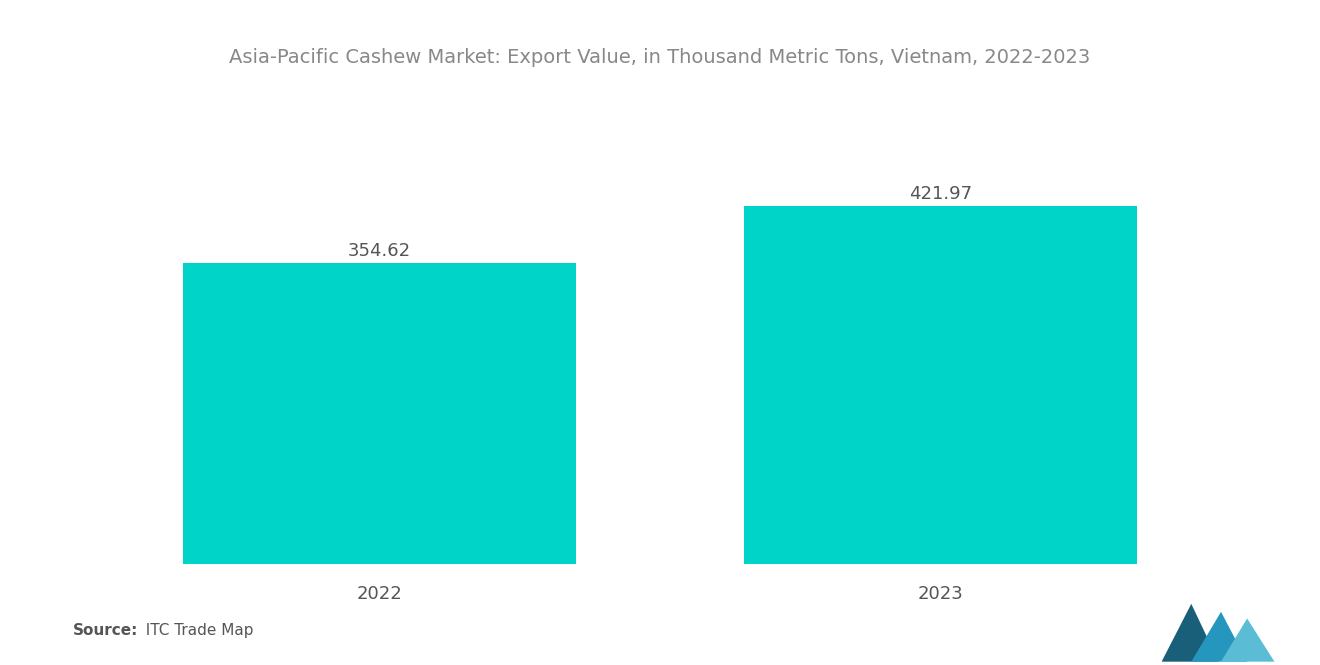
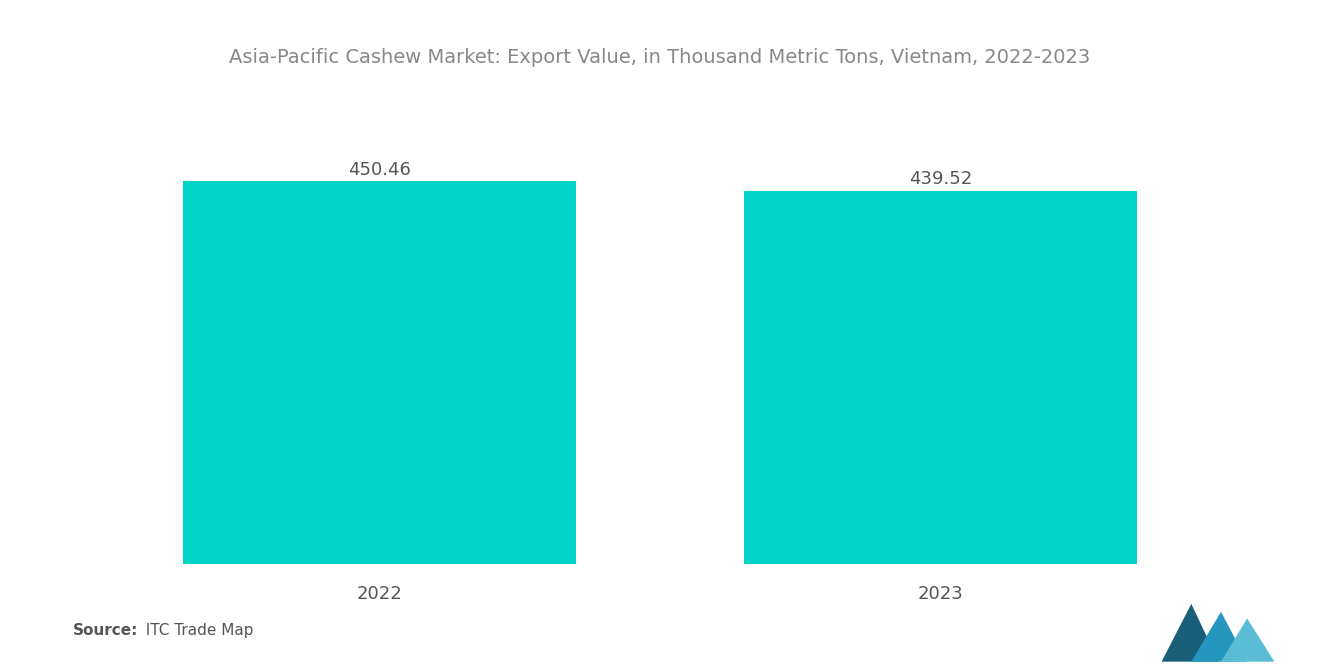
2022: 354.62 -> 450.46
2023: 421.97 -> 439.52
